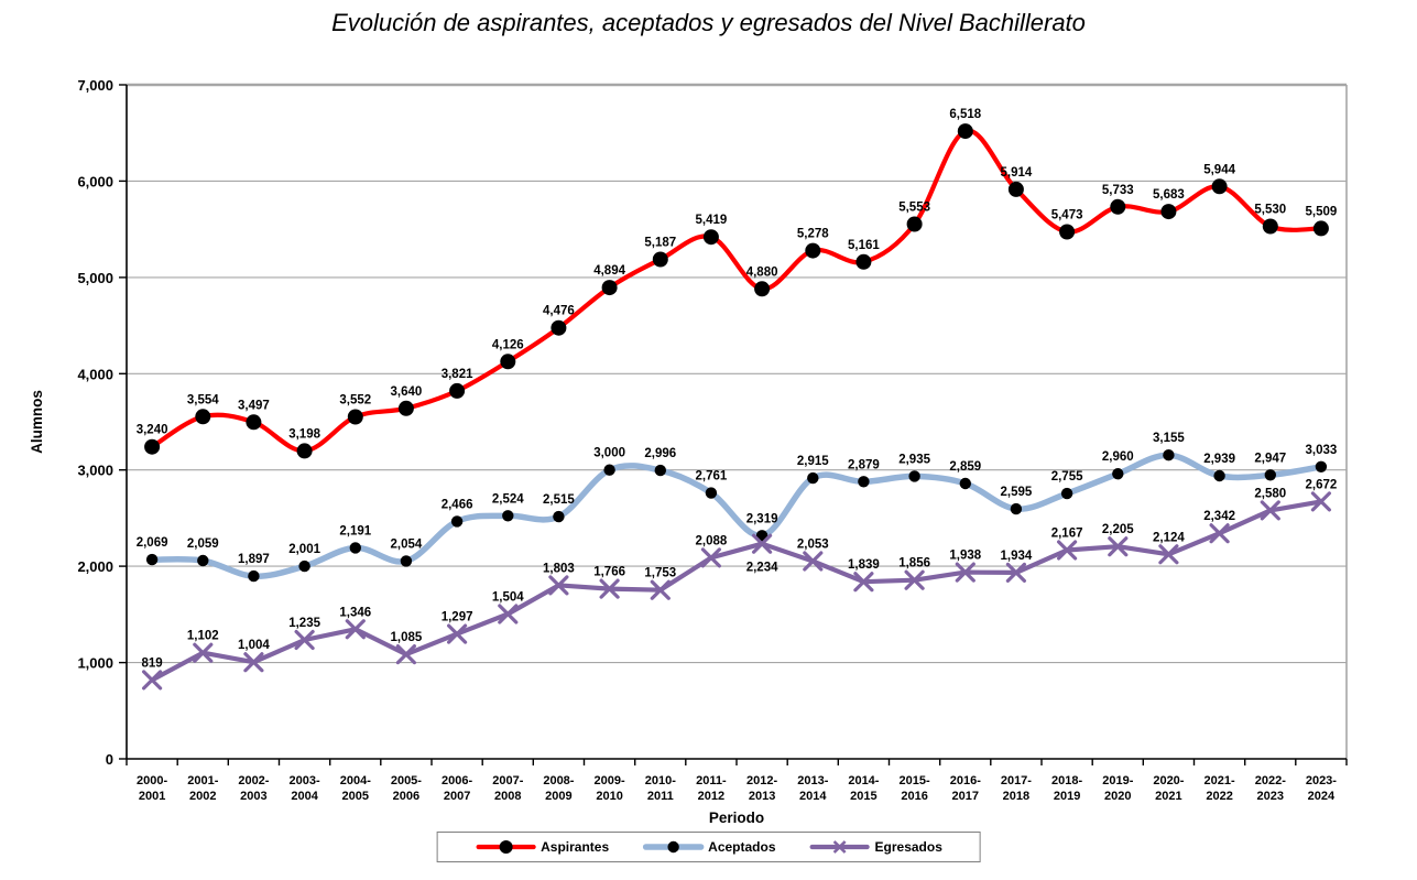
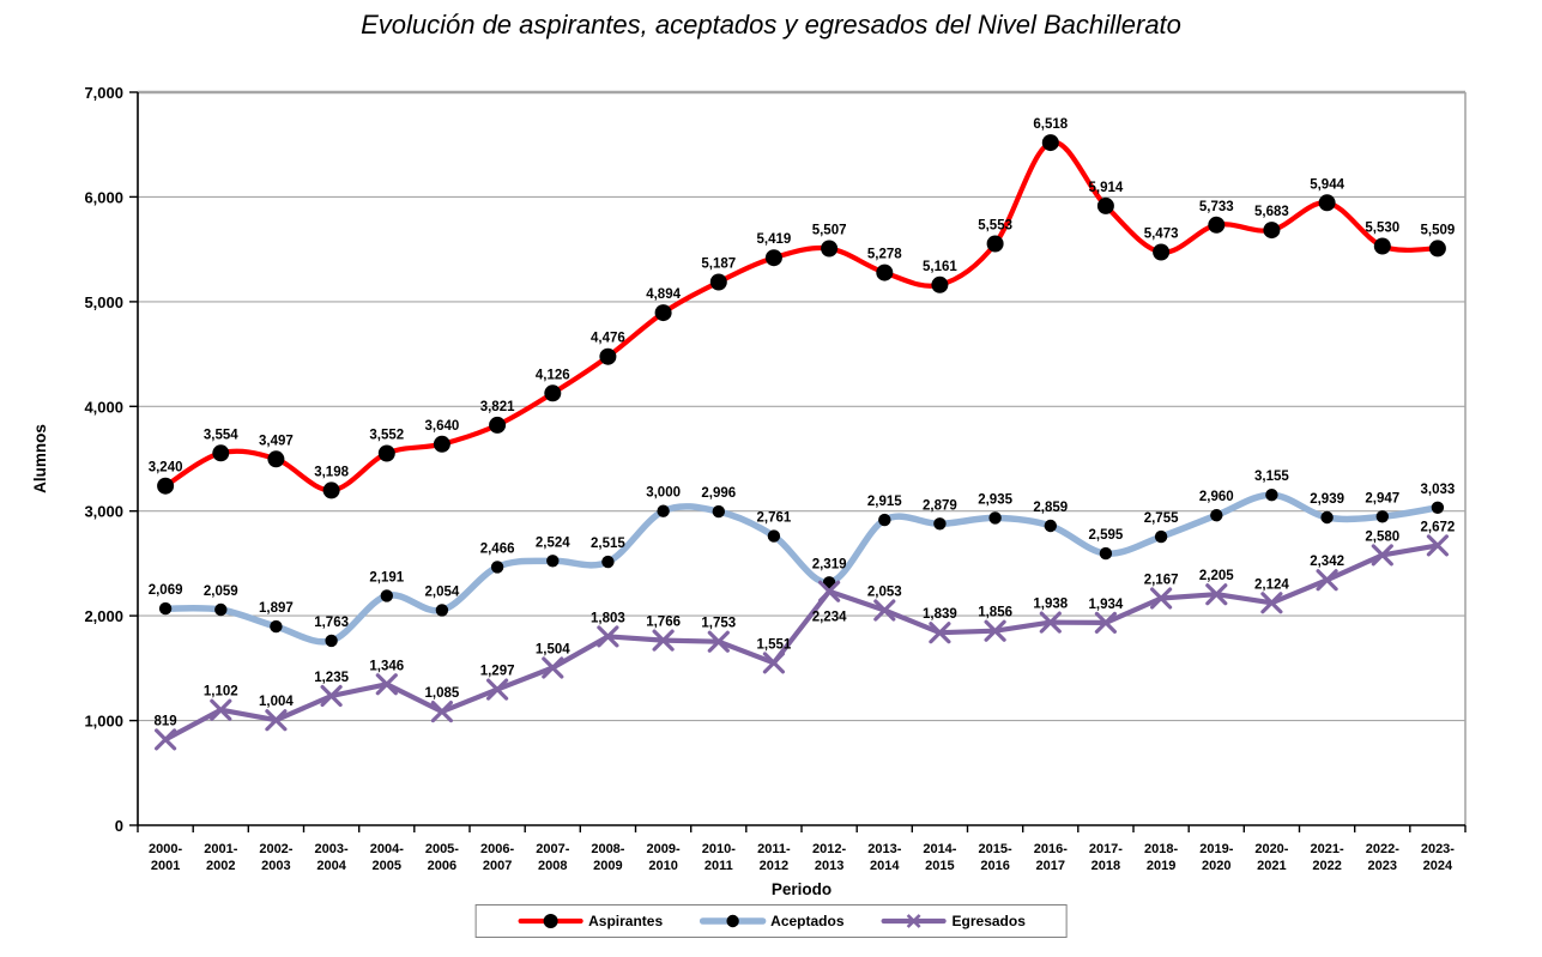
Aceptados/2003-2004: 2,001 -> 1,763
Egresados/2011-2012: 2,088 -> 1,551
Aspirantes/2012-2013: 4,880 -> 5,507
